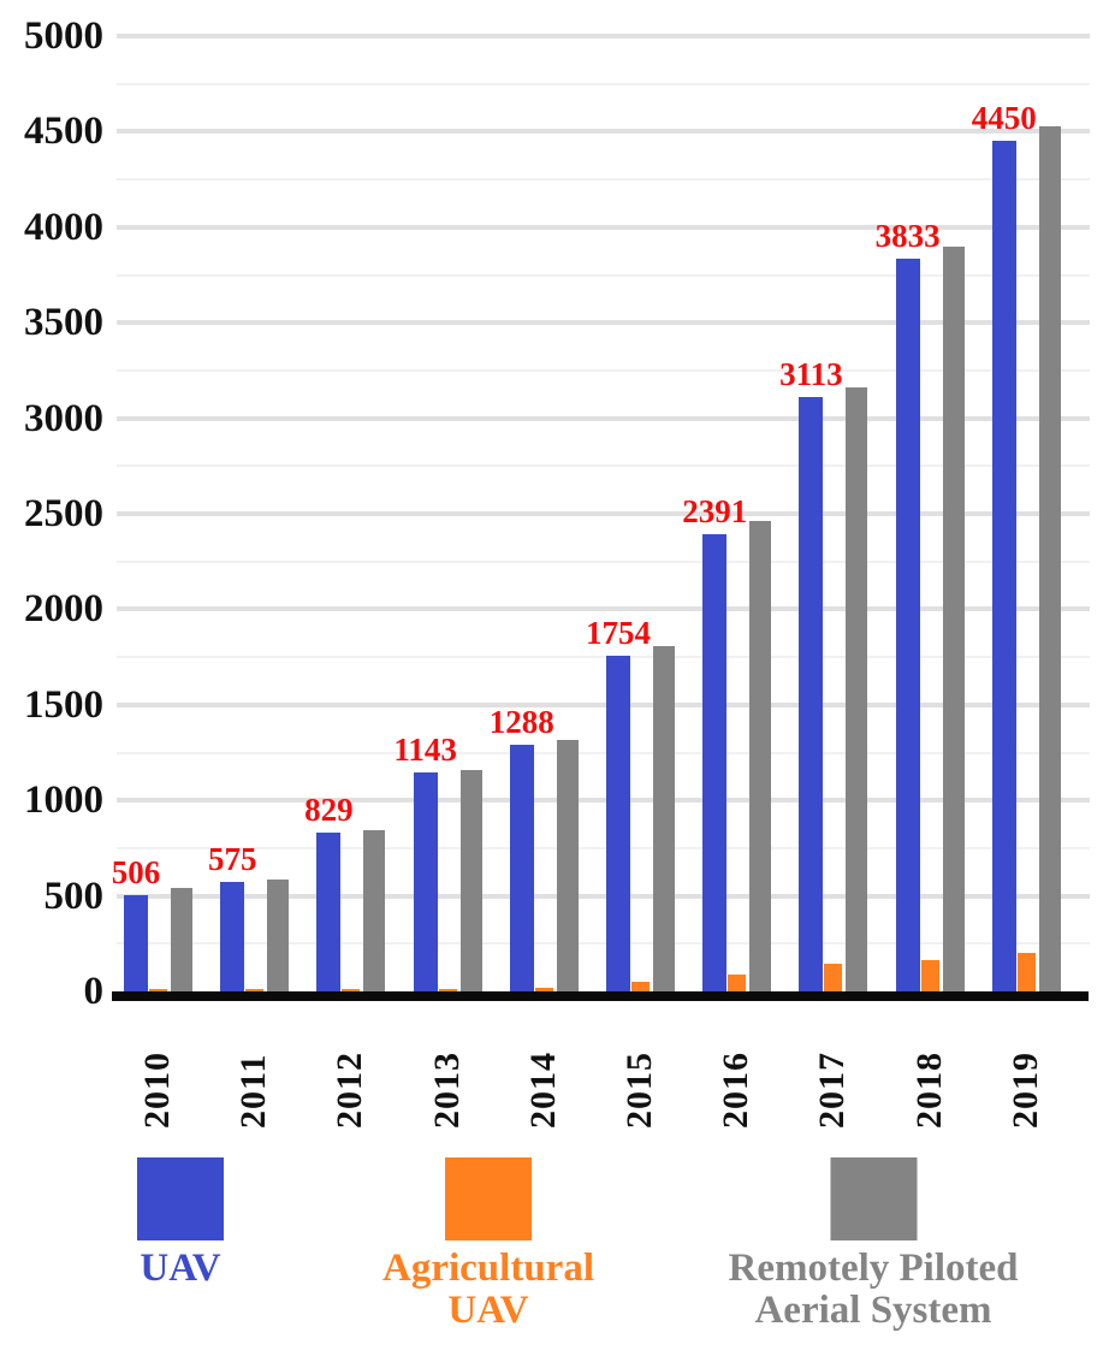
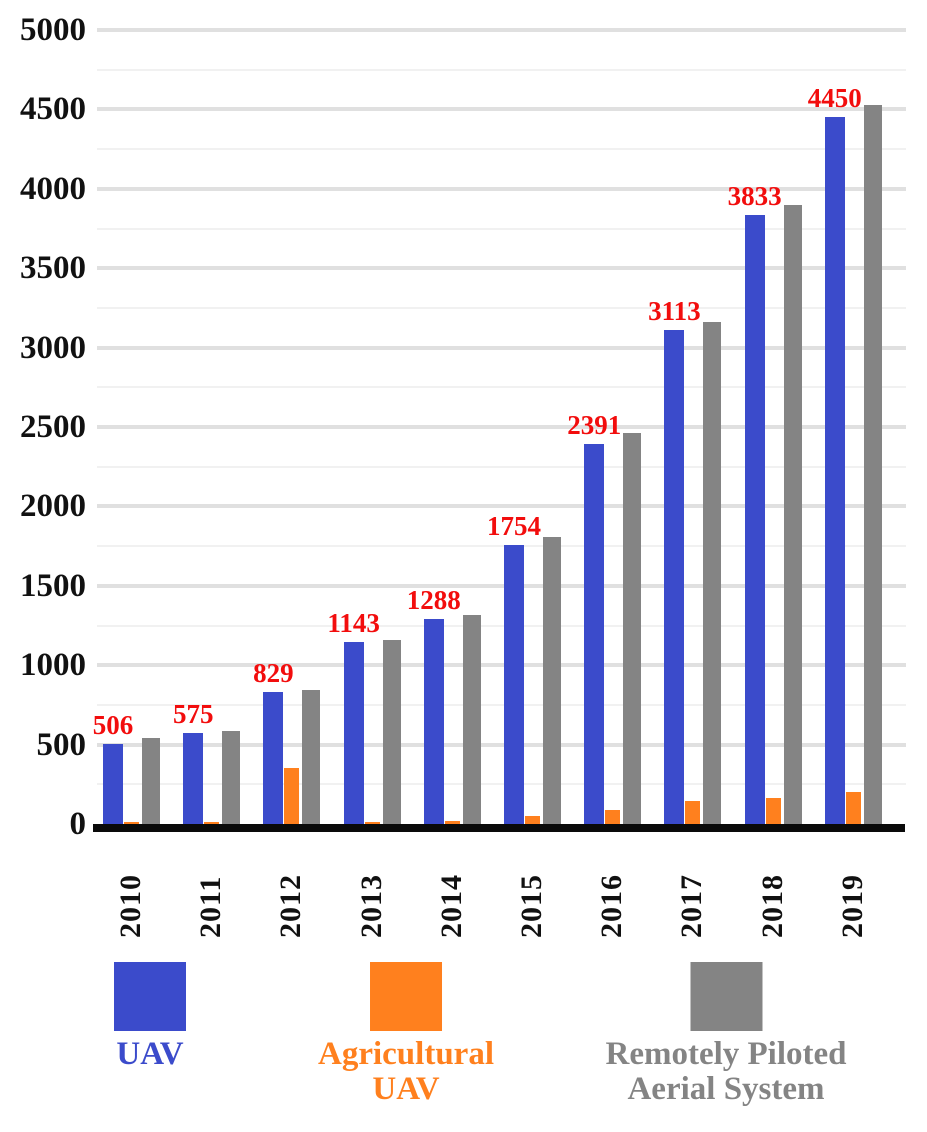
Agricultural UAV/2012: 20 -> 350
